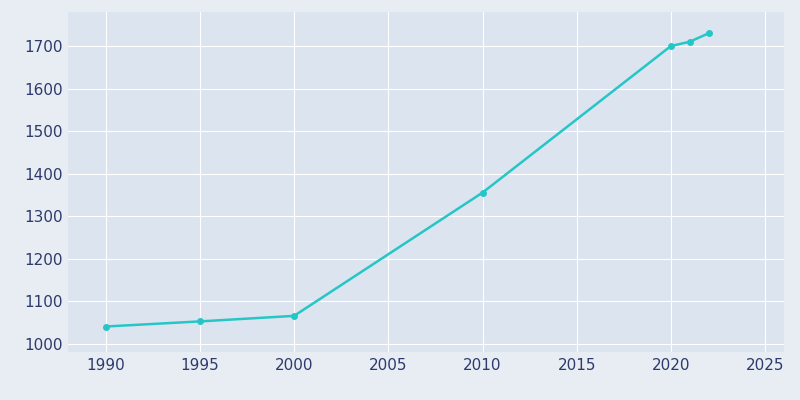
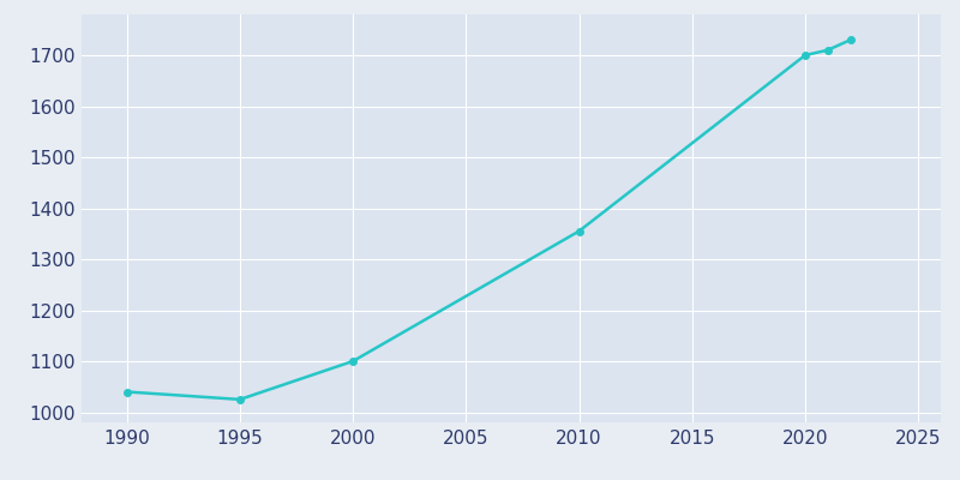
1995: 1052 -> 1025
2000: 1065 -> 1100
